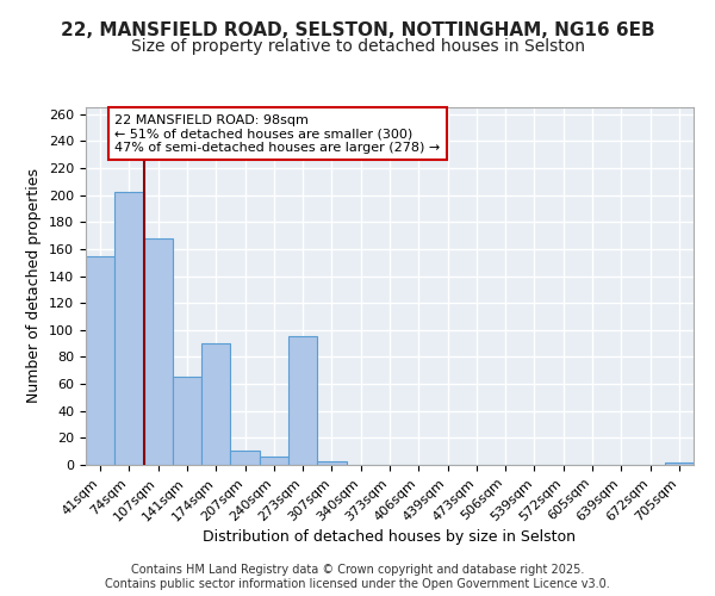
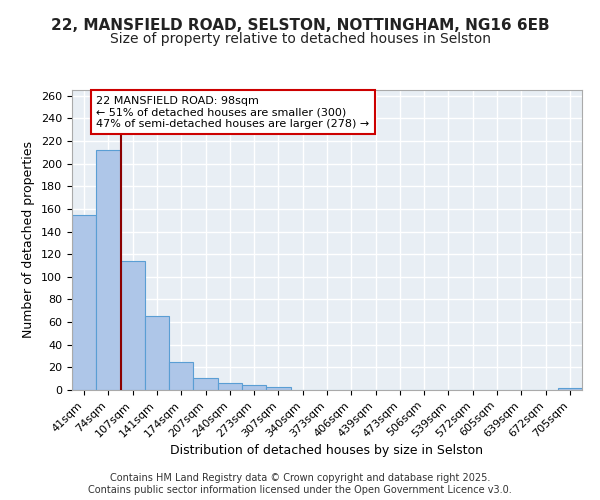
74sqm: 202 -> 212
107sqm: 168 -> 114
174sqm: 90 -> 25
273sqm: 95 -> 4
